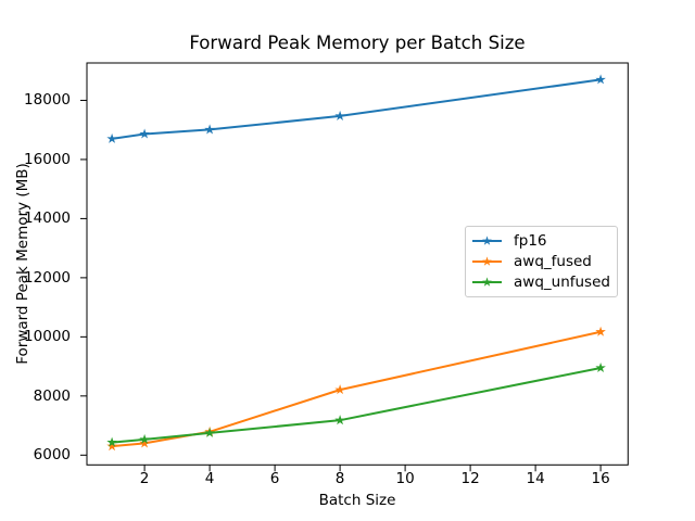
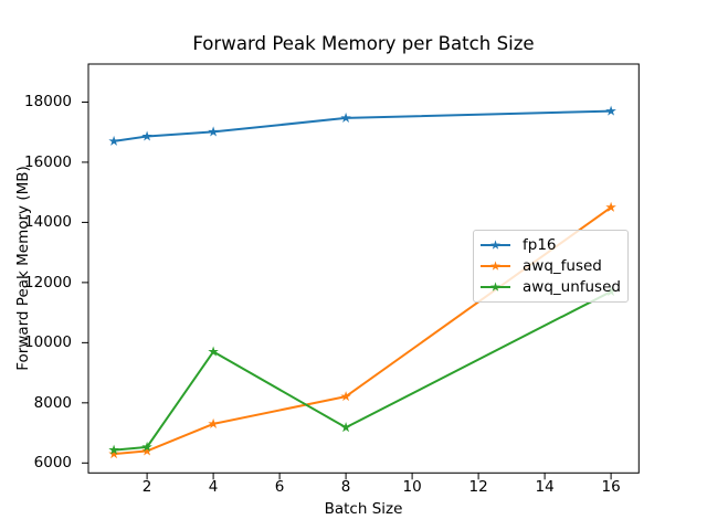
awq_fused/4: 6800 -> 7300
awq_unfused/4: 6800 -> 9700
fp16/16: 18700 -> 17700
awq_fused/16: 10200 -> 14500
awq_unfused/16: 9000 -> 11700
